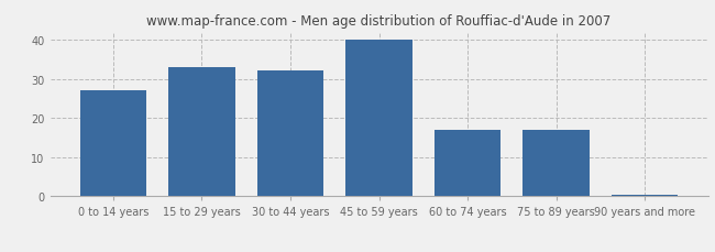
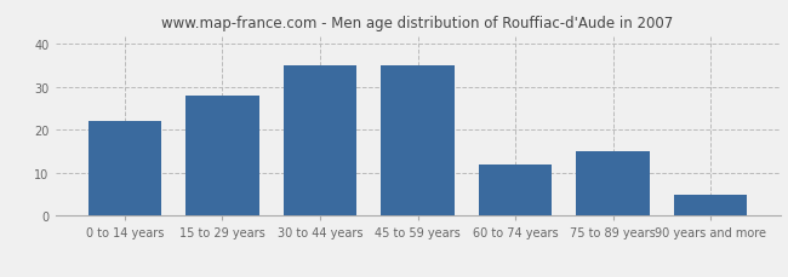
0 to 14 years: 27.0 -> 22.0
15 to 29 years: 33.0 -> 28.0
30 to 44 years: 32.0 -> 35.0
45 to 59 years: 40.0 -> 35.0
60 to 74 years: 17.0 -> 12.0
75 to 89 years: 17.0 -> 15.0
90 years and more: 0.5 -> 5.0
